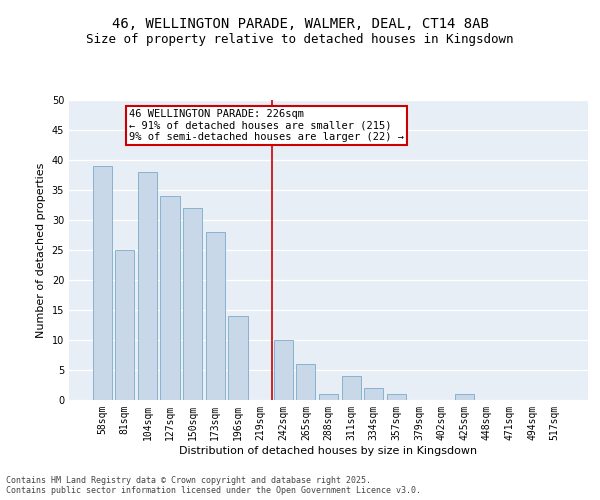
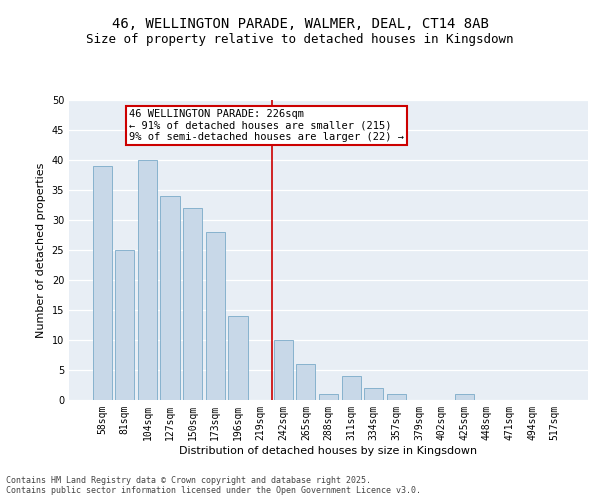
104sqm: 38 -> 40
